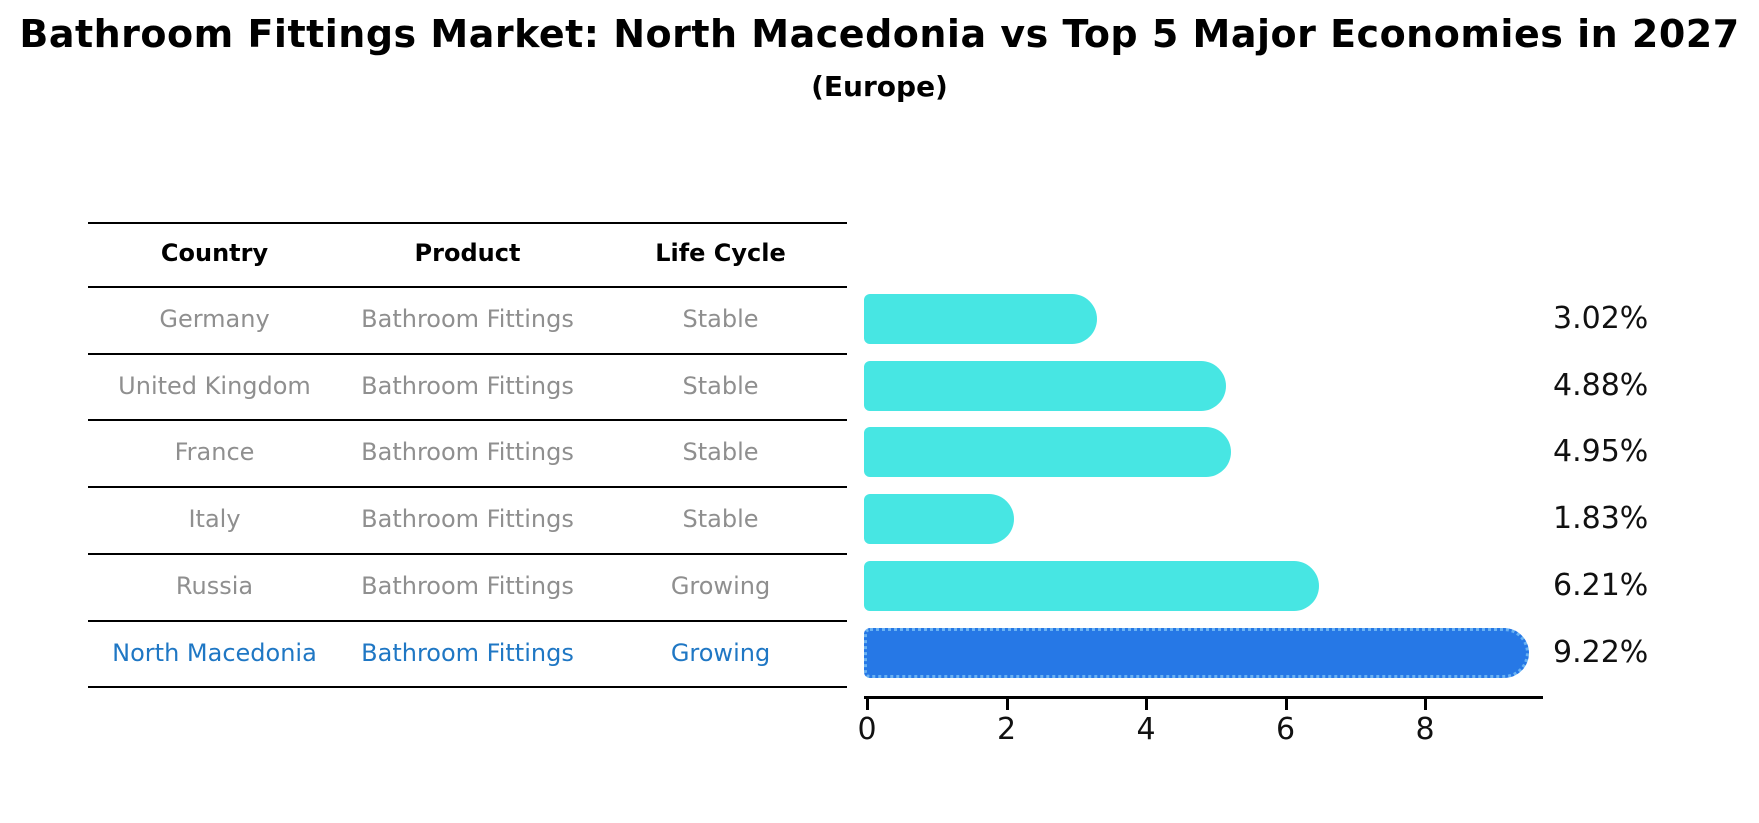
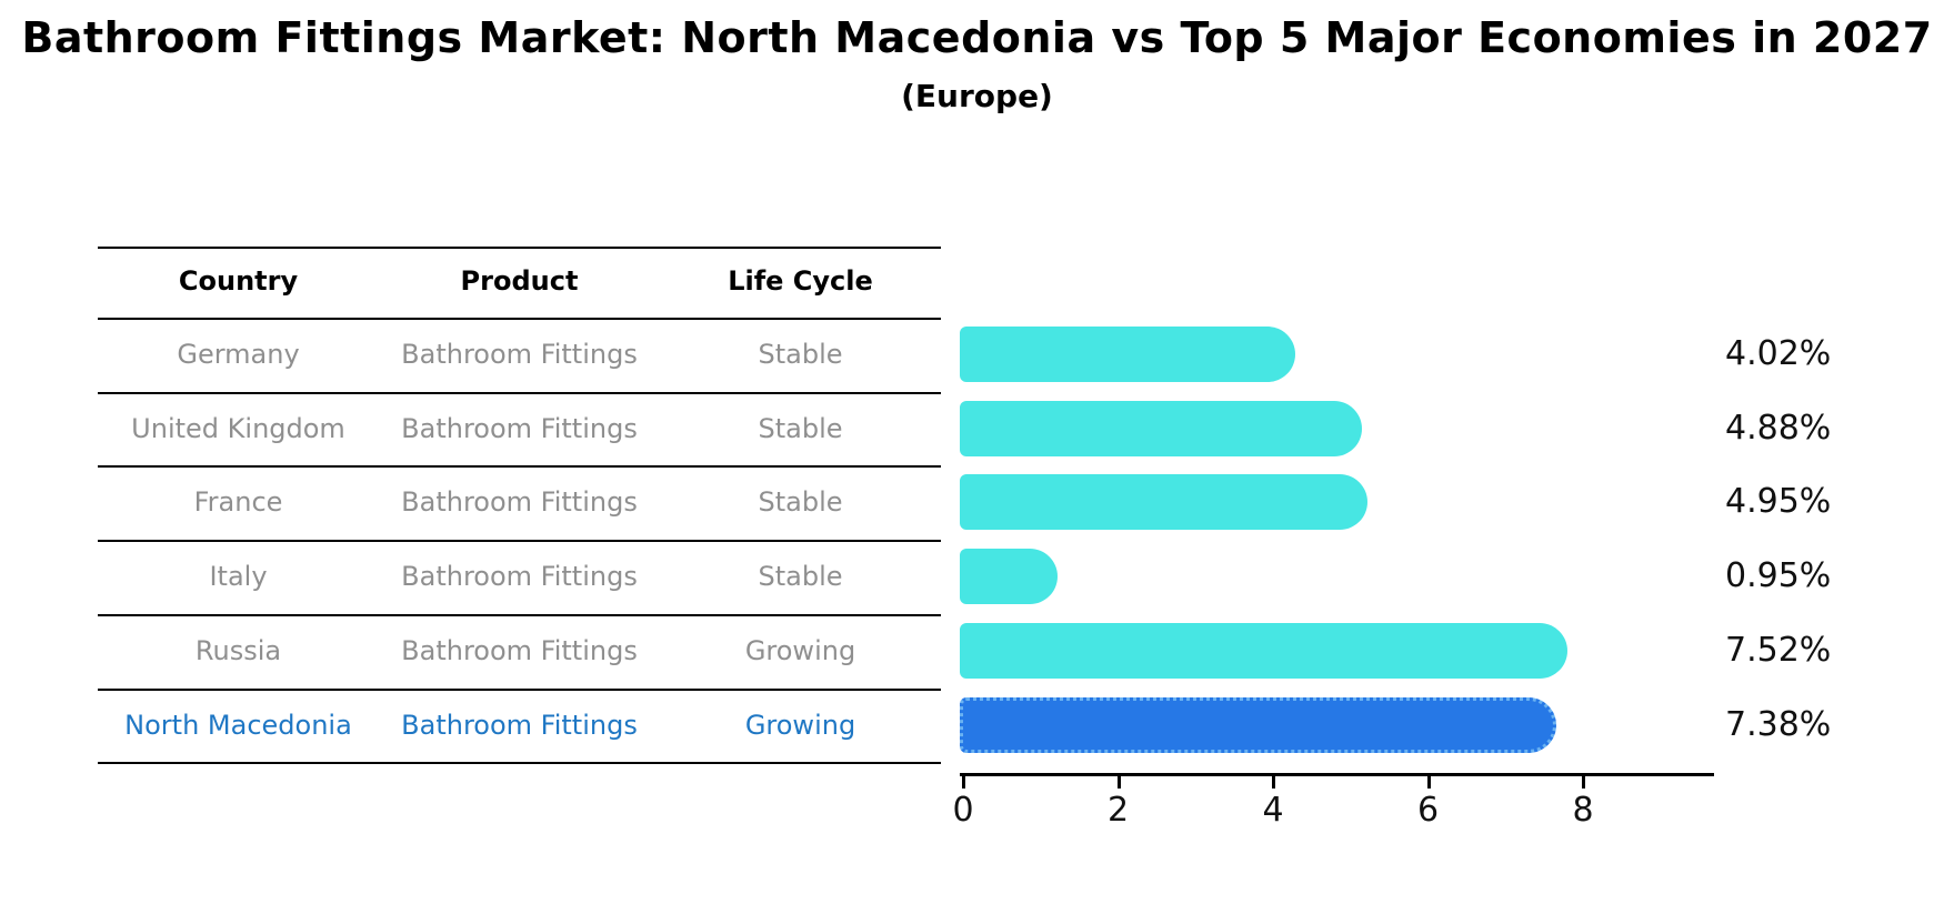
Germany: 3.02% -> 4.02%
Italy: 1.83% -> 0.95%
Russia: 6.21% -> 7.52%
North Macedonia: 9.22% -> 7.38%
